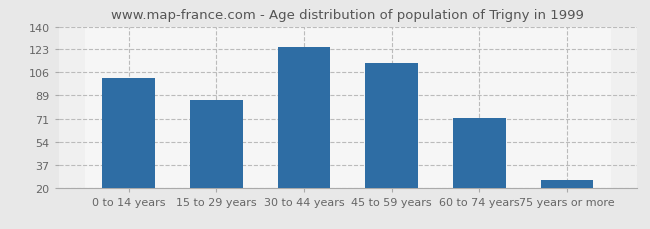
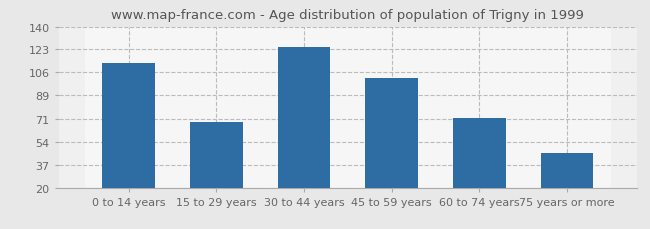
0 to 14 years: 102 -> 113
15 to 29 years: 85 -> 69
45 to 59 years: 113 -> 102
75 years or more: 26 -> 46
